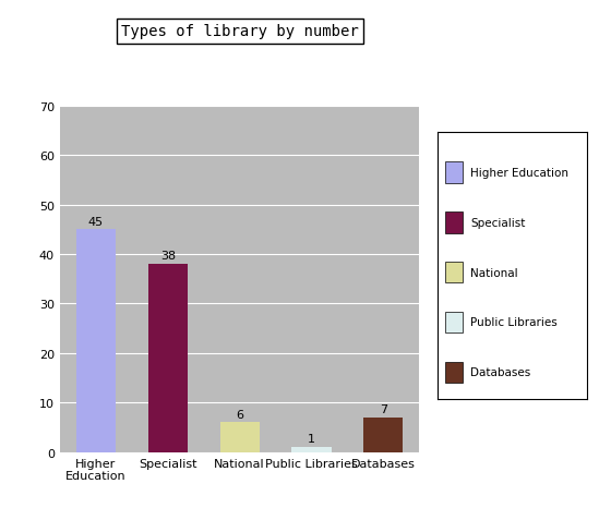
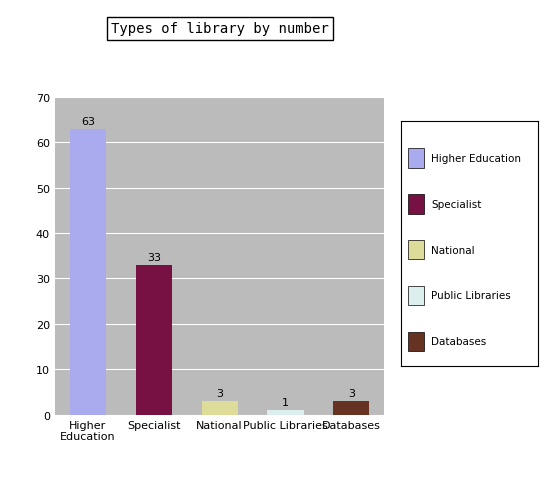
Higher Education: 45 -> 63
Specialist: 38 -> 33
National: 6 -> 3
Databases: 7 -> 3
